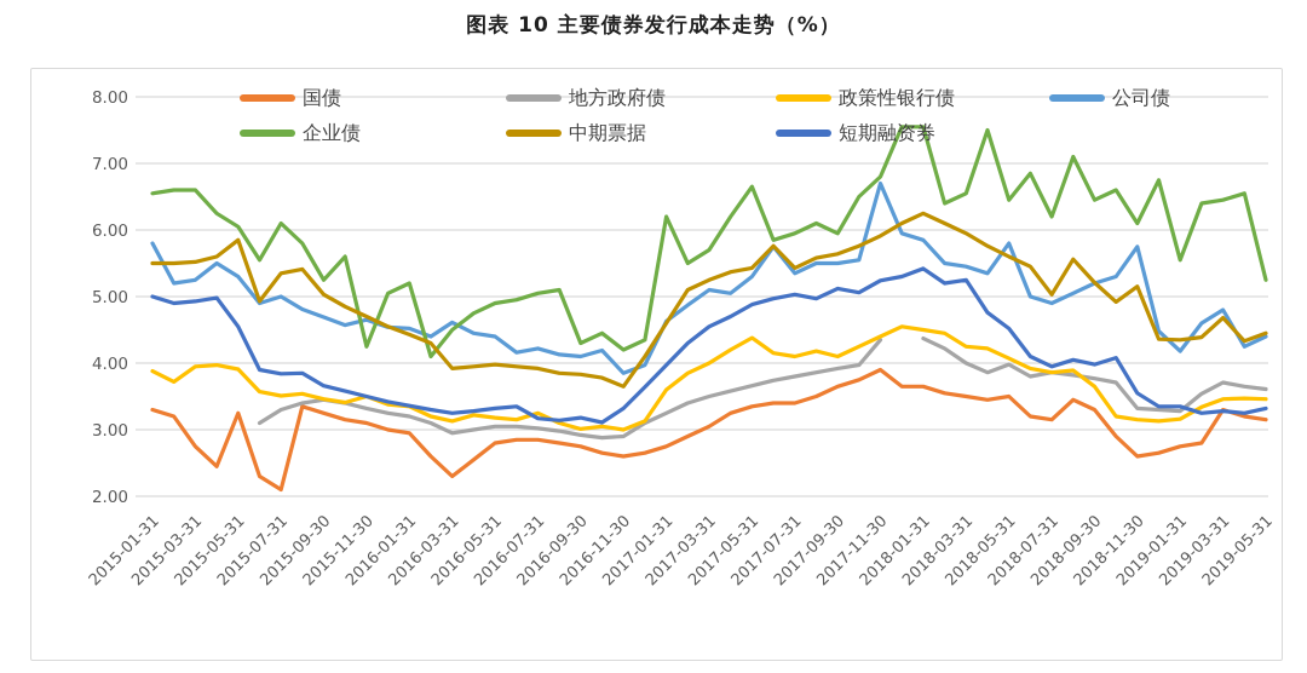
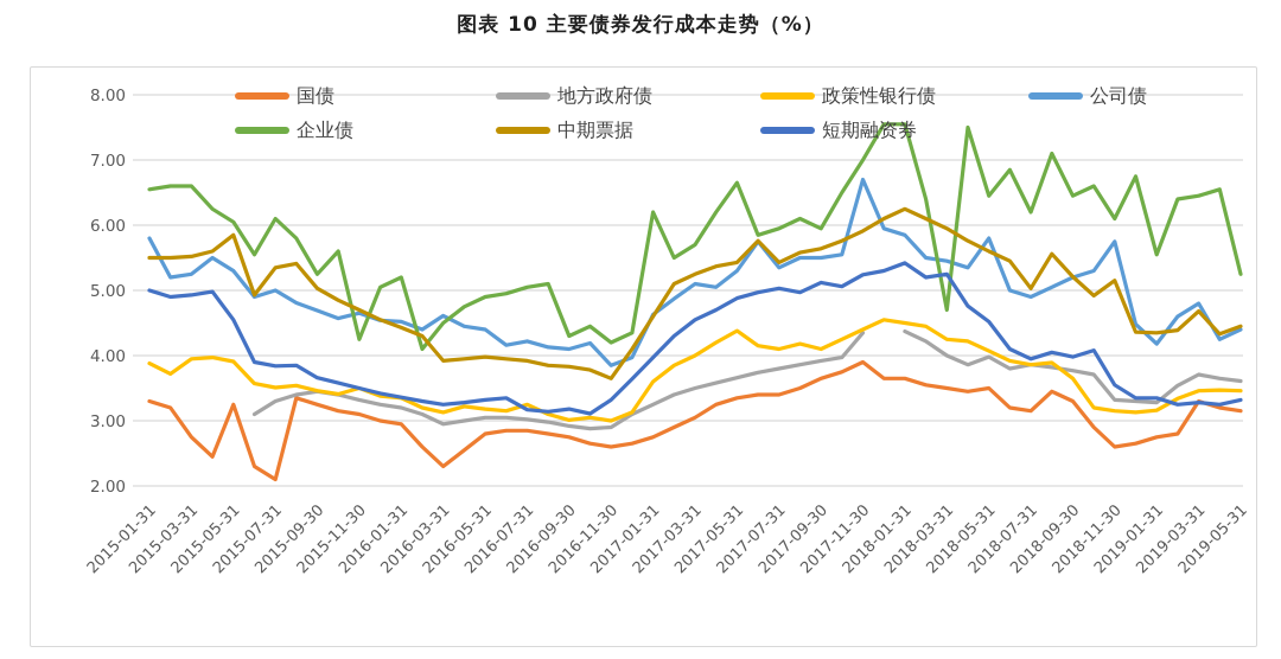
企业债/2017-11-30: 6.8 -> 7.0
企业债/2018-03-31: 6.5 -> 4.7
